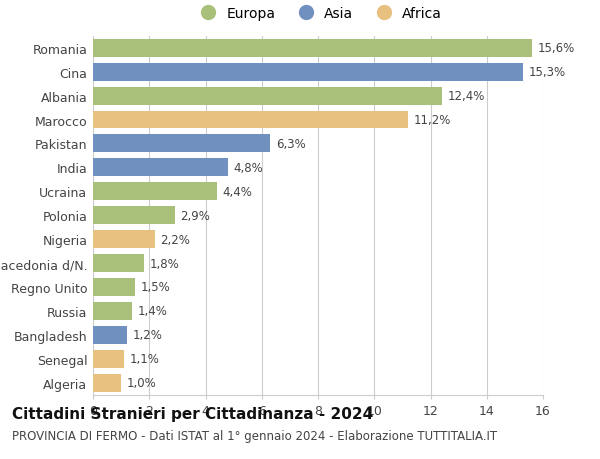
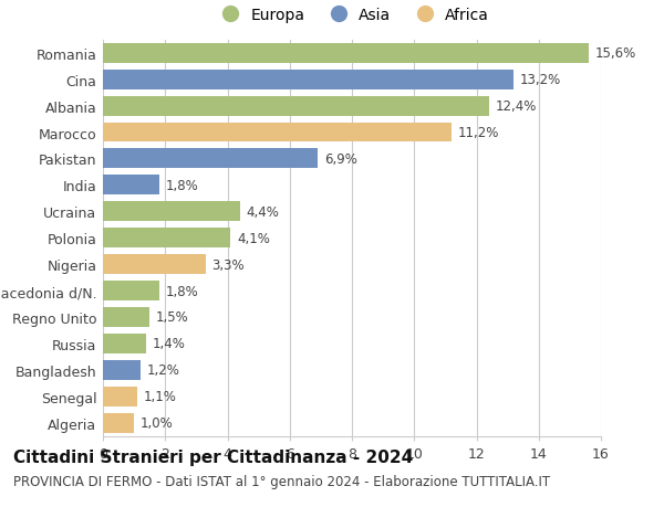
Cina: 15,3% -> 13,2%
Pakistan: 6,3% -> 6,9%
India: 4,8% -> 1,8%
Polonia: 2,9% -> 4,1%
Nigeria: 2,2% -> 3,3%
